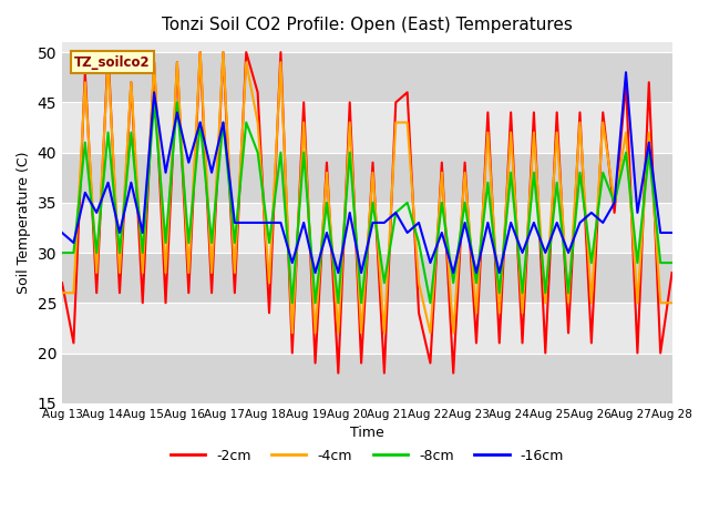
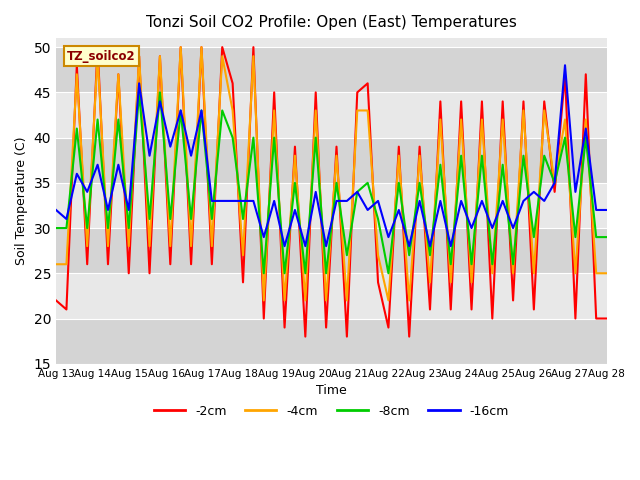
-2cm/Aug 13: 27 -> 22
-2cm/Aug 28: 28 -> 20
